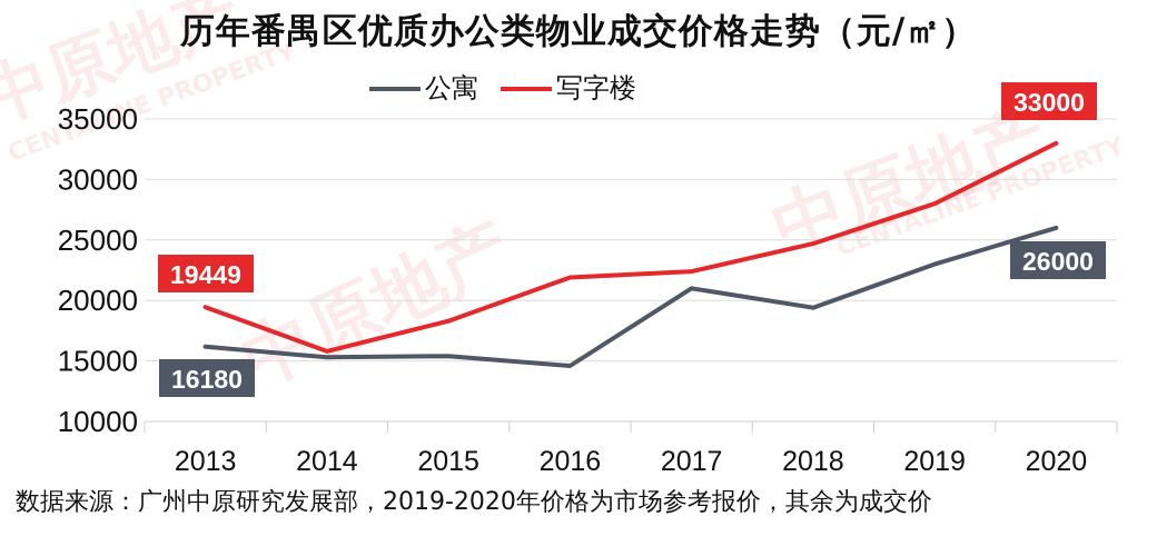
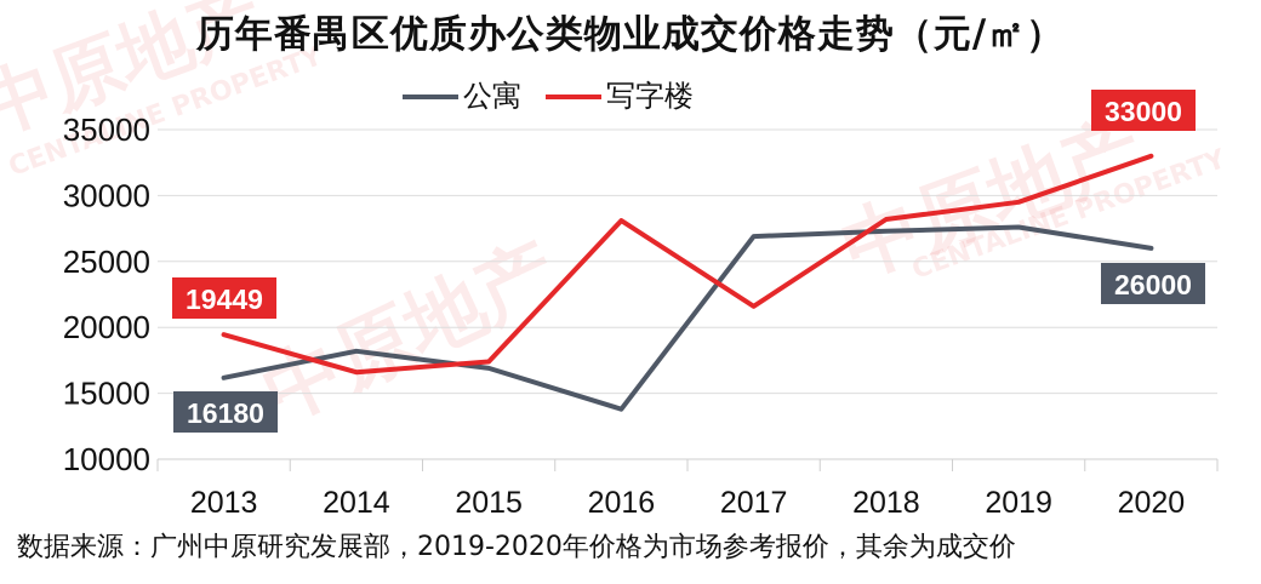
公寓/2014: 15300 -> 18200
写字楼/2014: 15800 -> 16600
公寓/2015: 15400 -> 16900
写字楼/2015: 18300 -> 17400
公寓/2016: 14600 -> 13800
写字楼/2016: 21900 -> 28100
公寓/2017: 21000 -> 26900
写字楼/2017: 22400 -> 21600
公寓/2018: 19400 -> 27300
写字楼/2018: 24700 -> 28200
公寓/2019: 23000 -> 27600
写字楼/2019: 28000 -> 29500
